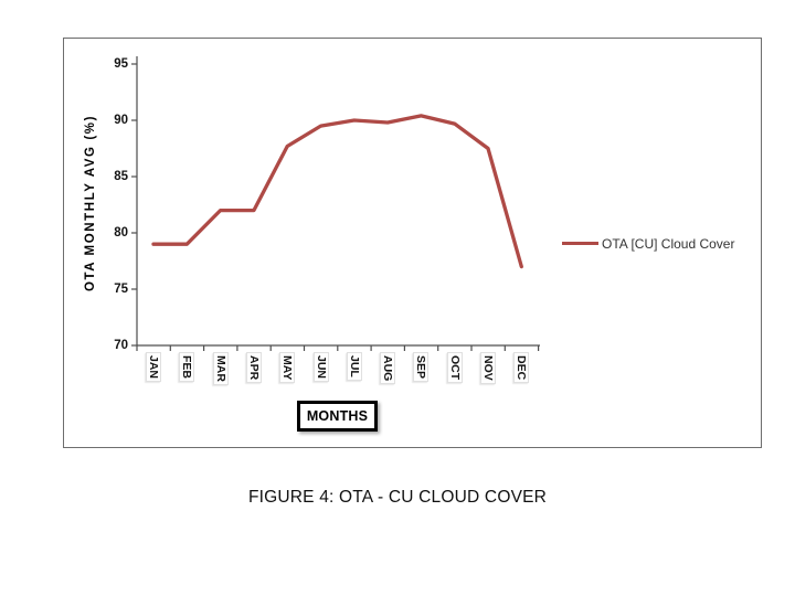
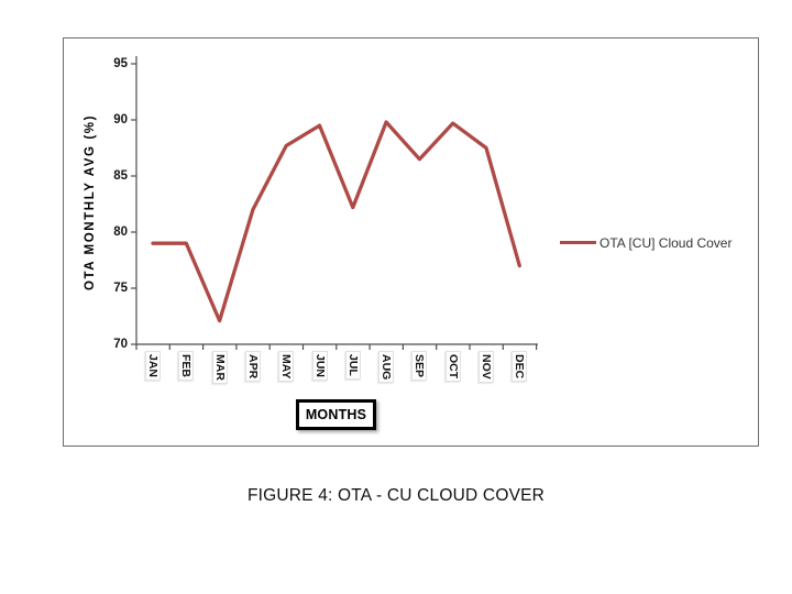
MAR: 82.0 -> 72.1
JUL: 90.0 -> 82.2
SEP: 90.4 -> 86.5
